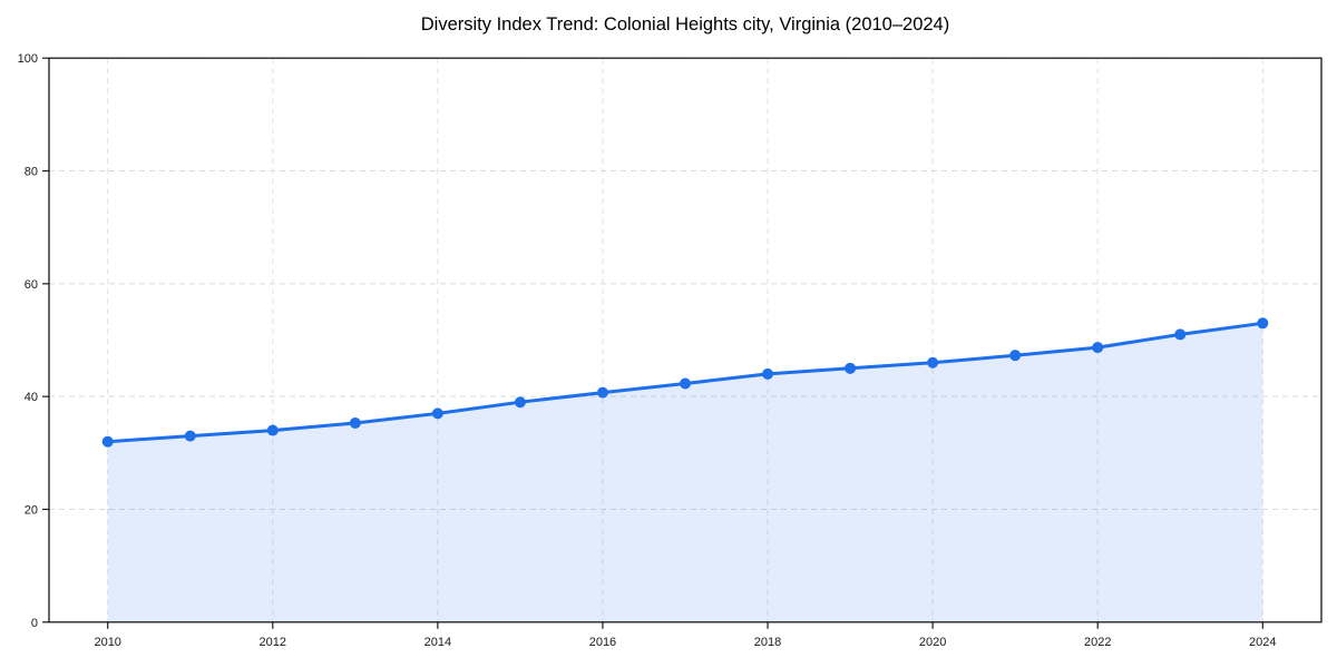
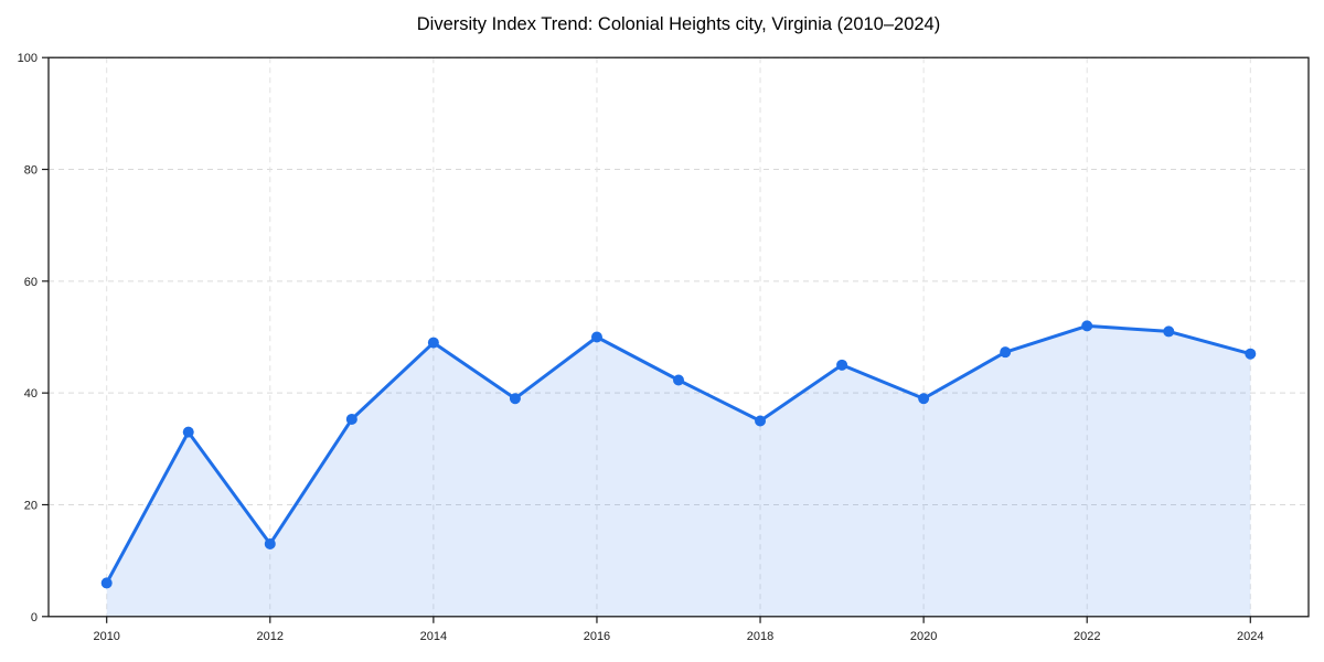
2010: 32 -> 6
2012: 34 -> 13
2014: 37 -> 49
2016: 41 -> 50
2018: 44 -> 35
2020: 46 -> 39
2022: 49 -> 52
2024: 53 -> 47
